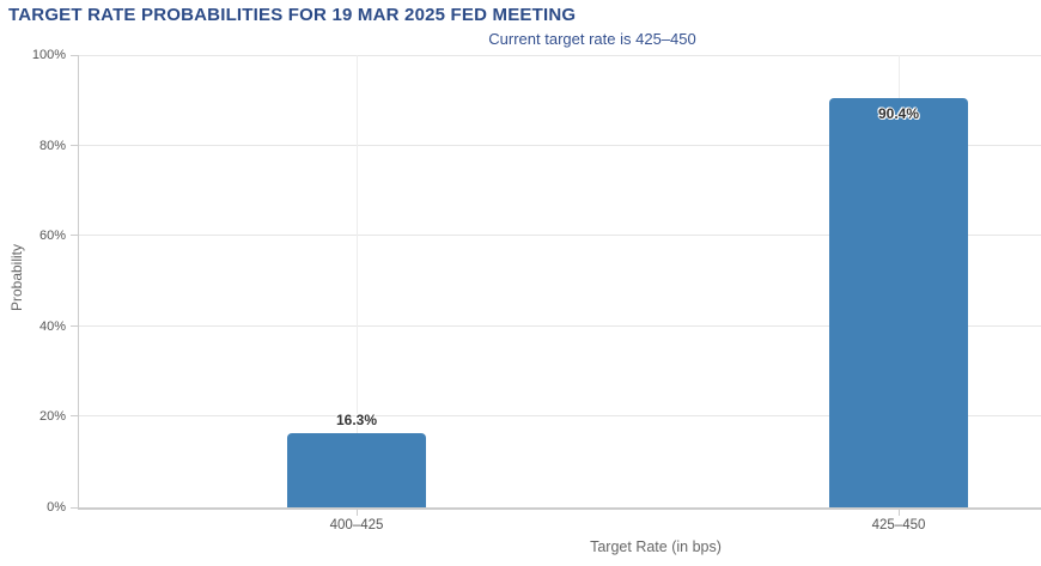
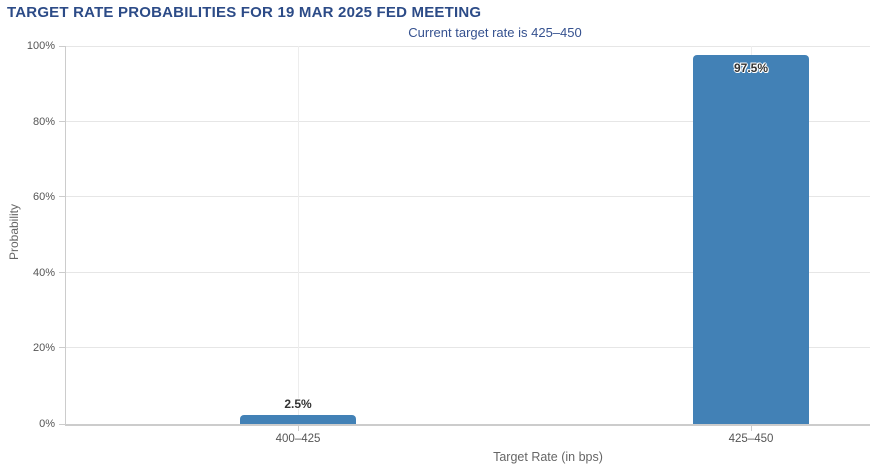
400–425: 16.3% -> 2.5%
425–450: 90.4% -> 97.5%
